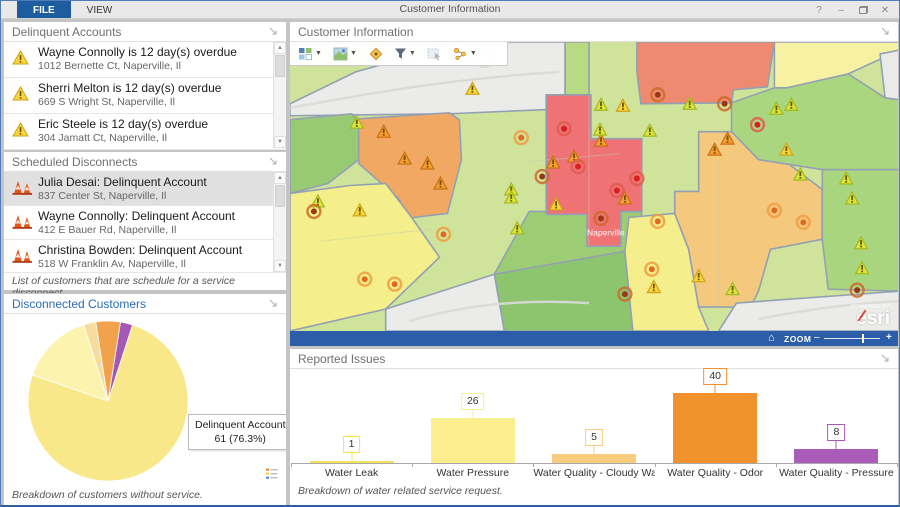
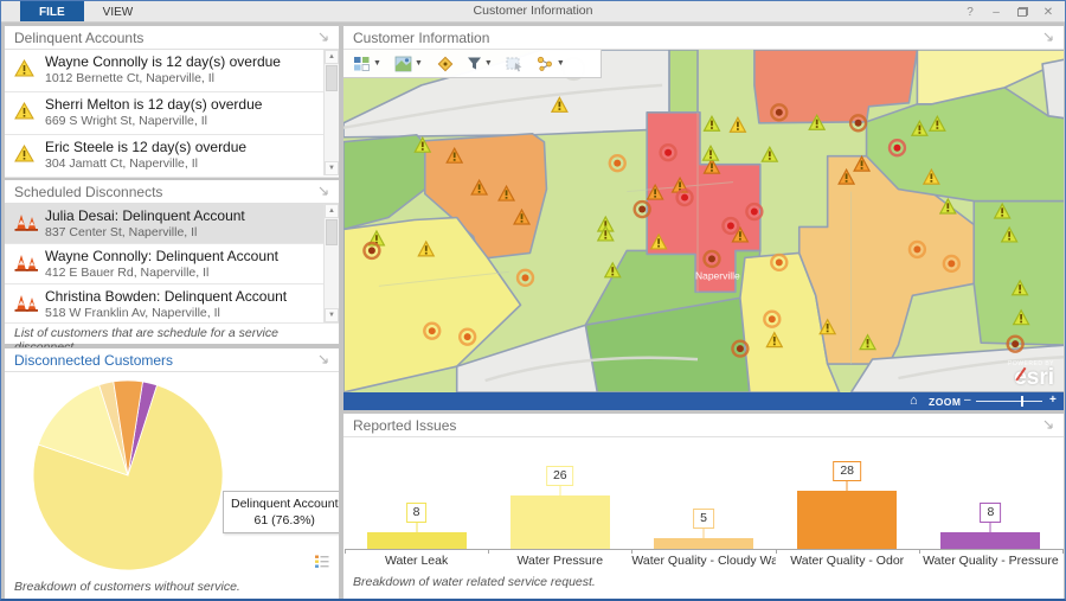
Reported Issues/Water Leak: 1 -> 8
Reported Issues/Water Quality - Odor: 40 -> 28
